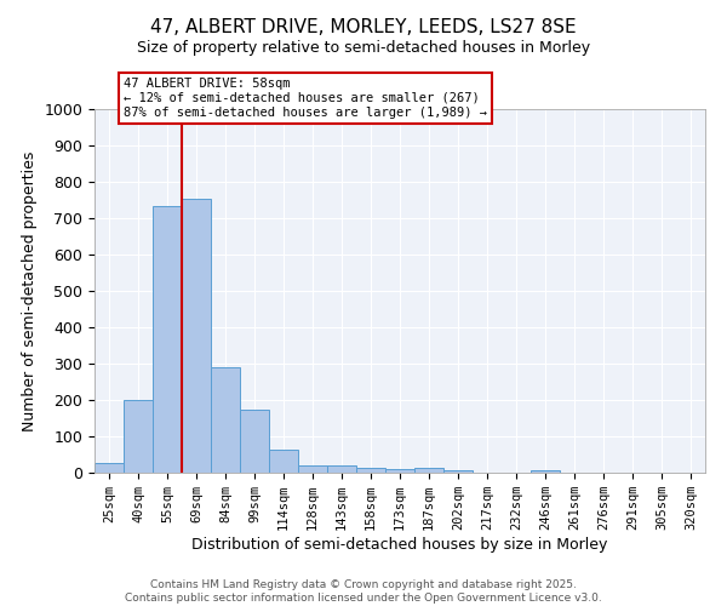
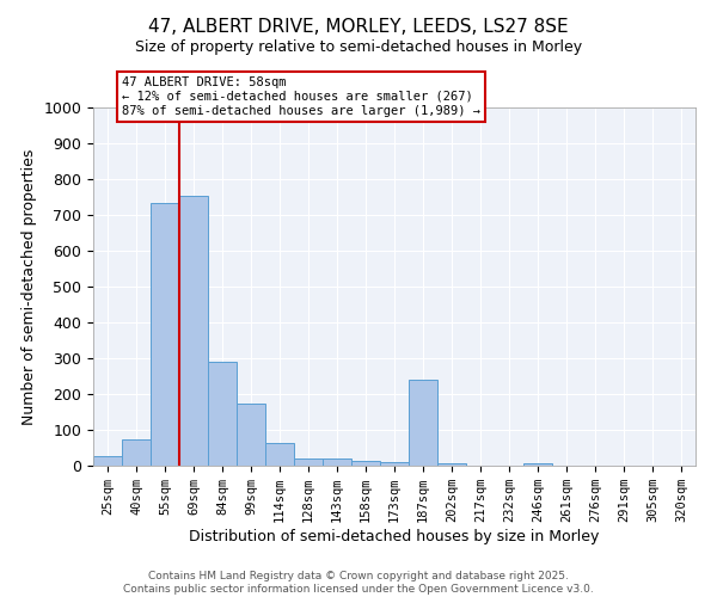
40sqm: 200 -> 75
187sqm: 13 -> 240
